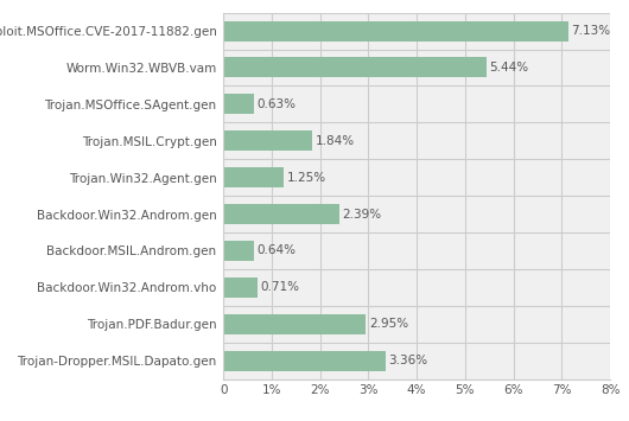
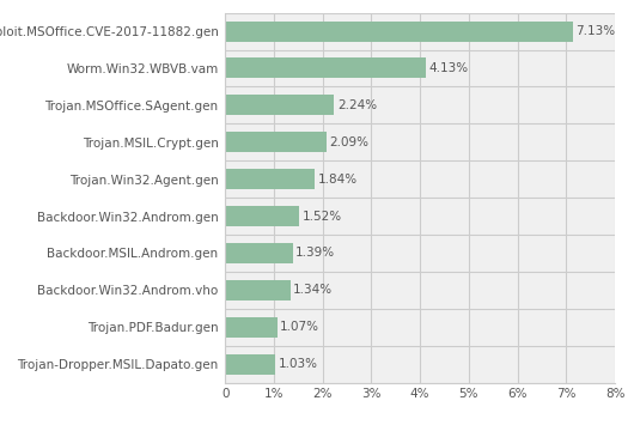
Worm.Win32.WBVB.vam: 5.44% -> 4.13%
Trojan.MSOffice.SAgent.gen: 0.63% -> 2.24%
Trojan.MSIL.Crypt.gen: 1.84% -> 2.09%
Trojan.Win32.Agent.gen: 1.25% -> 1.84%
Backdoor.Win32.Androm.gen: 2.39% -> 1.52%
Backdoor.MSIL.Androm.gen: 0.64% -> 1.39%
Backdoor.Win32.Androm.vho: 0.71% -> 1.34%
Trojan.PDF.Badur.gen: 2.95% -> 1.07%
Trojan-Dropper.MSIL.Dapato.gen: 3.36% -> 1.03%
